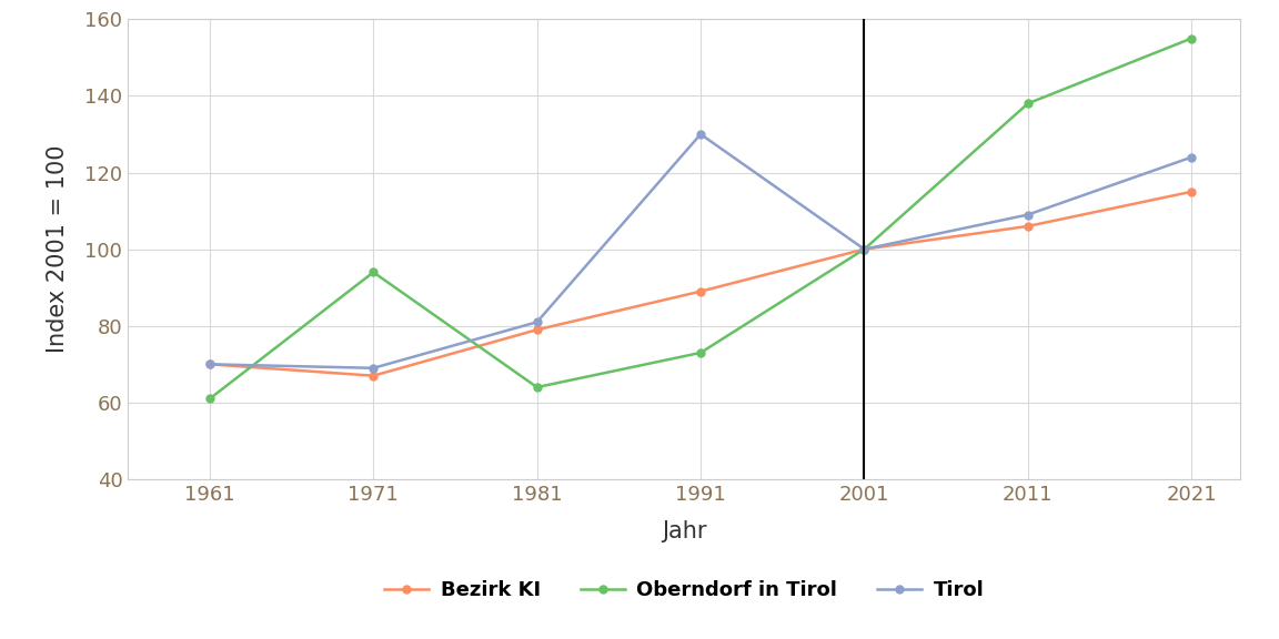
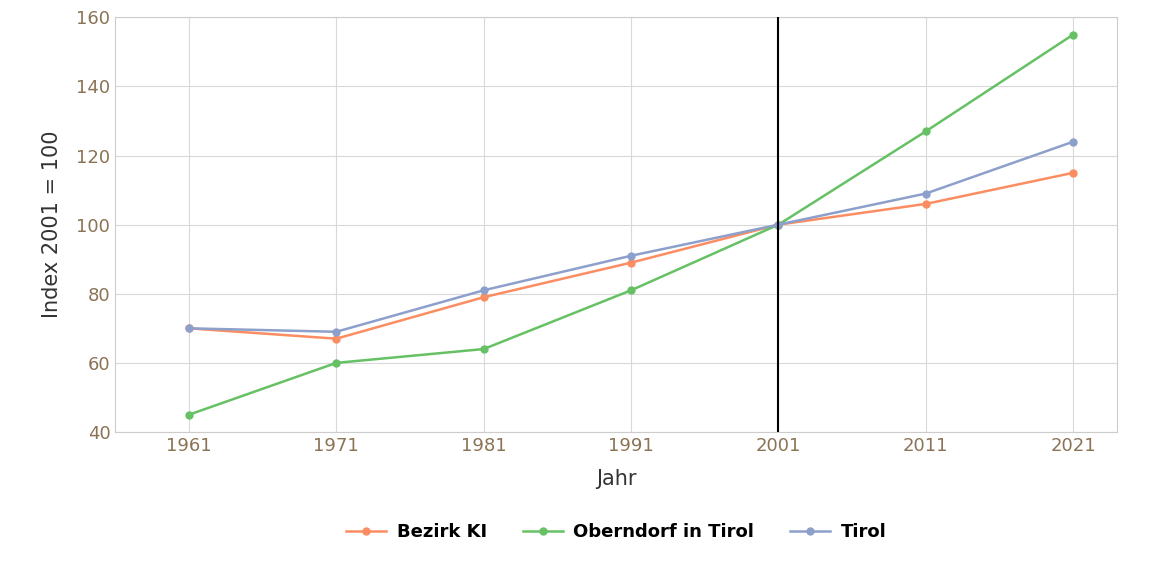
Oberndorf in Tirol/1961: 61 -> 45
Oberndorf in Tirol/1971: 94 -> 60
Oberndorf in Tirol/1991: 73 -> 81
Tirol/1991: 130 -> 91
Oberndorf in Tirol/2011: 138 -> 127
